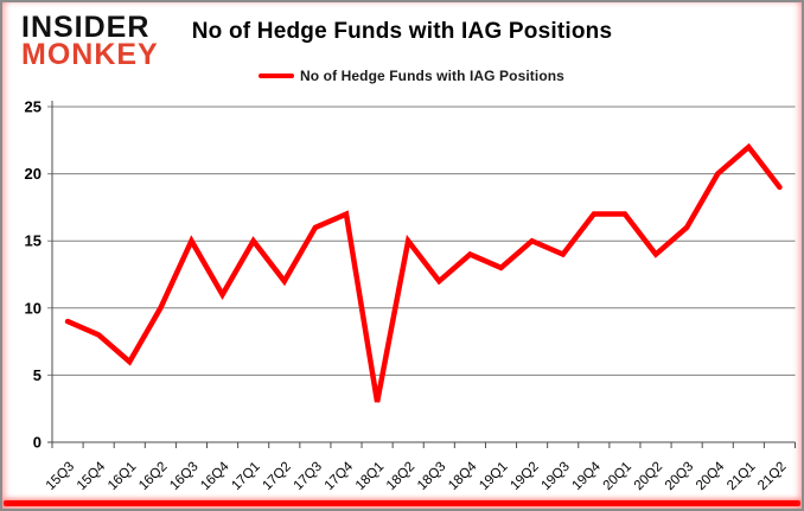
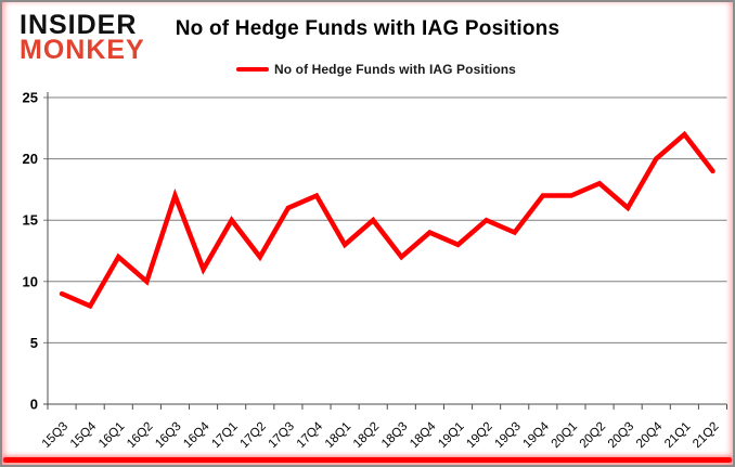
16Q1: 6 -> 12
16Q3: 15 -> 17
18Q1: 3 -> 13
20Q2: 14 -> 18
